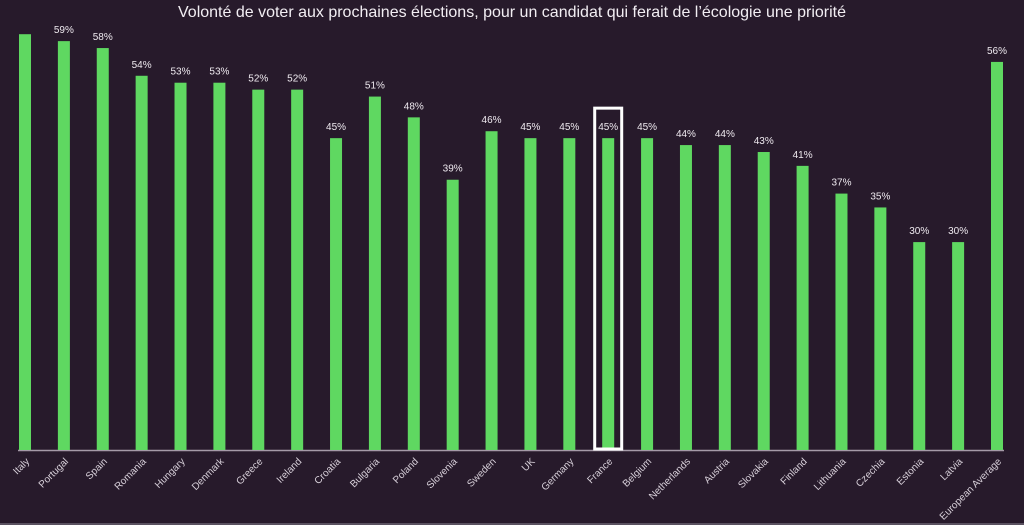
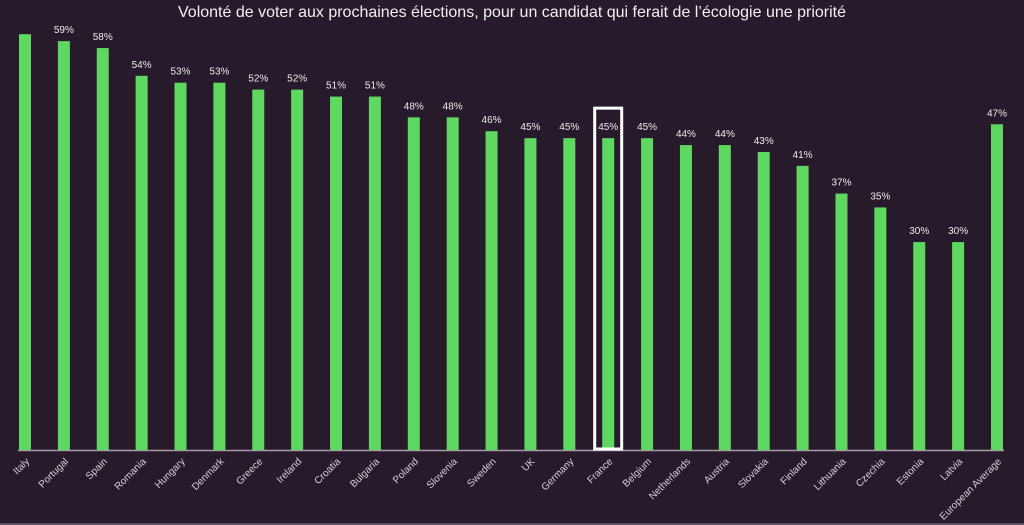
Croatia: 45% -> 51%
Slovenia: 39% -> 48%
European Average: 56% -> 47%
